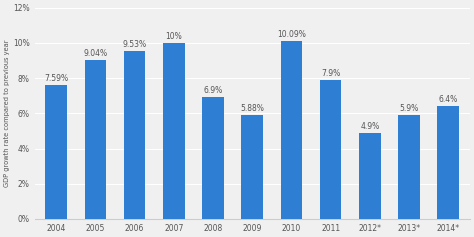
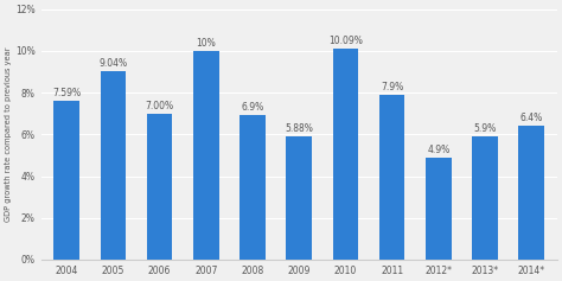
2006: 9.53% -> 7.00%
